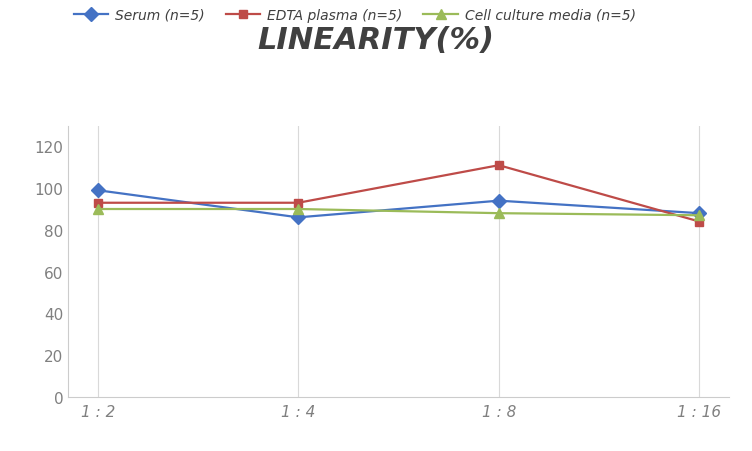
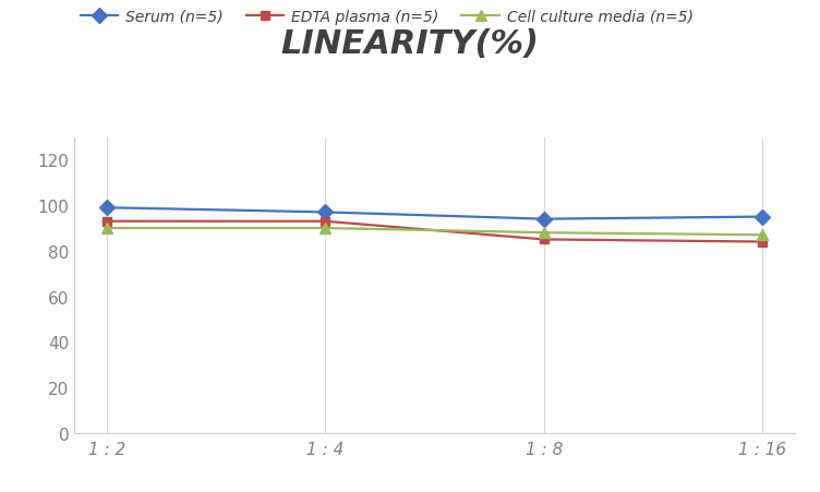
Serum (n=5)/1 : 4: 86 -> 97
EDTA plasma (n=5)/1 : 8: 111 -> 85
Serum (n=5)/1 : 16: 88 -> 95
